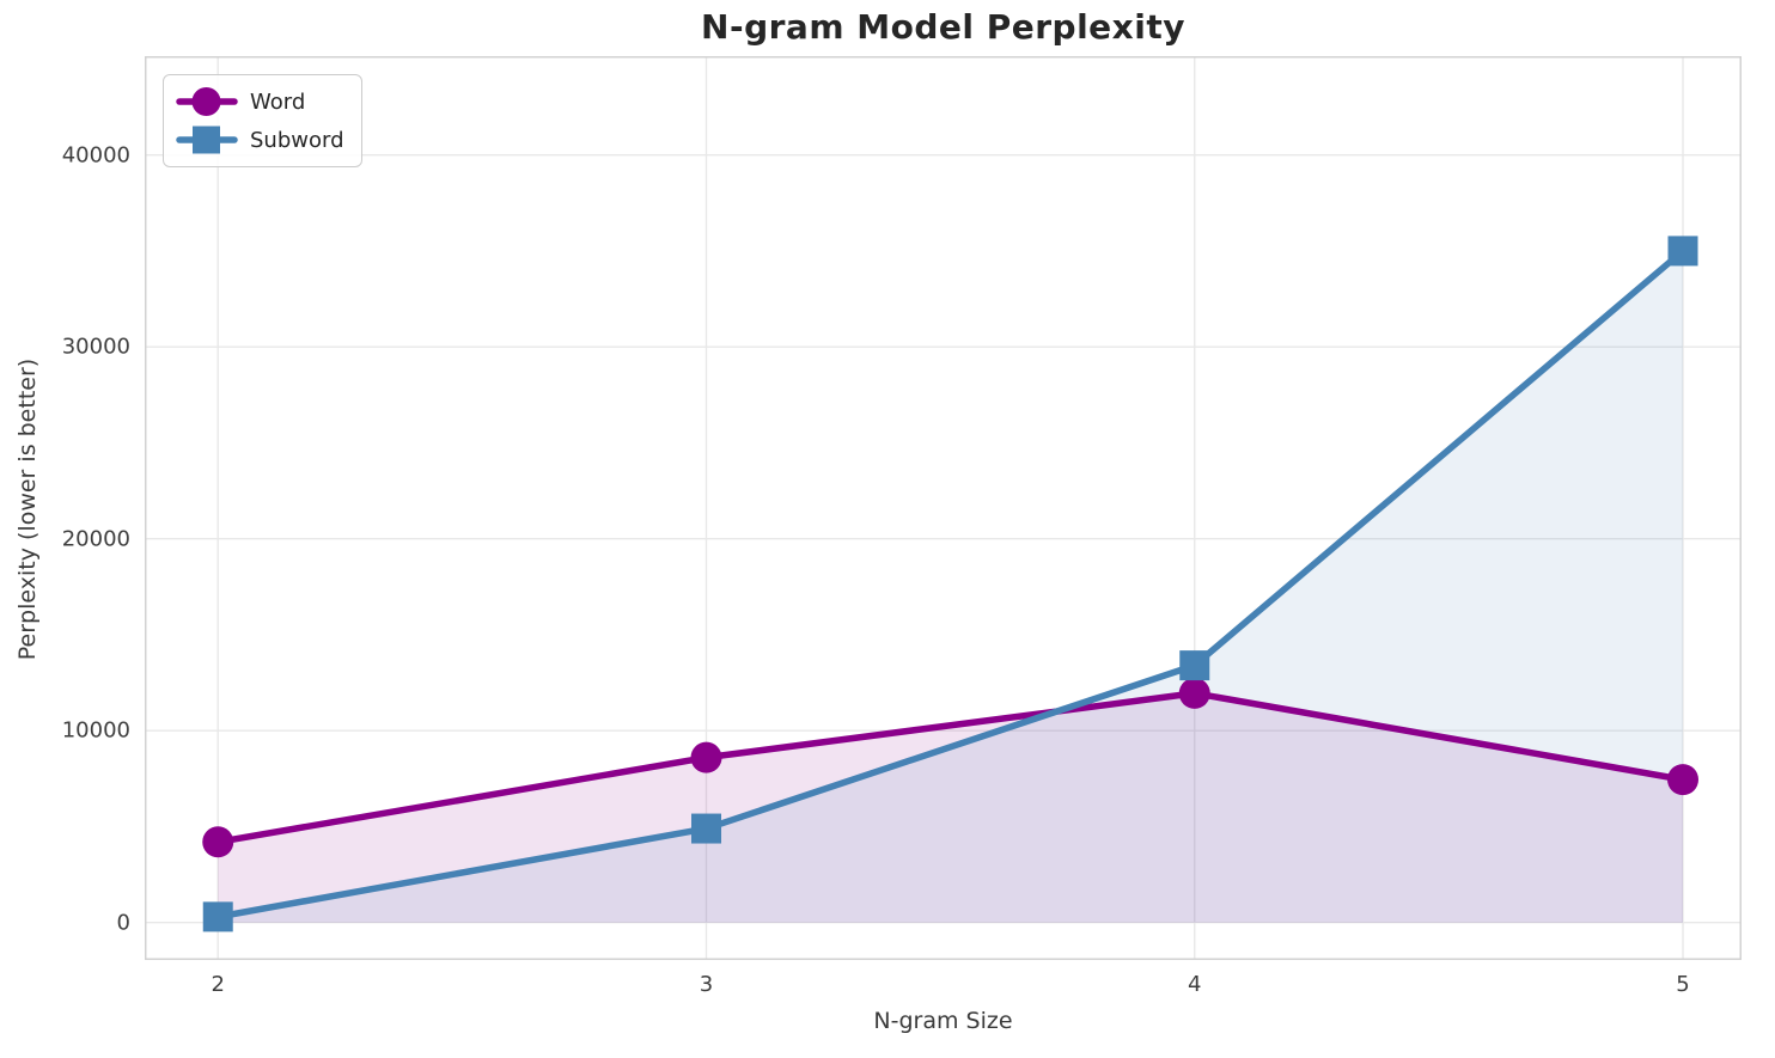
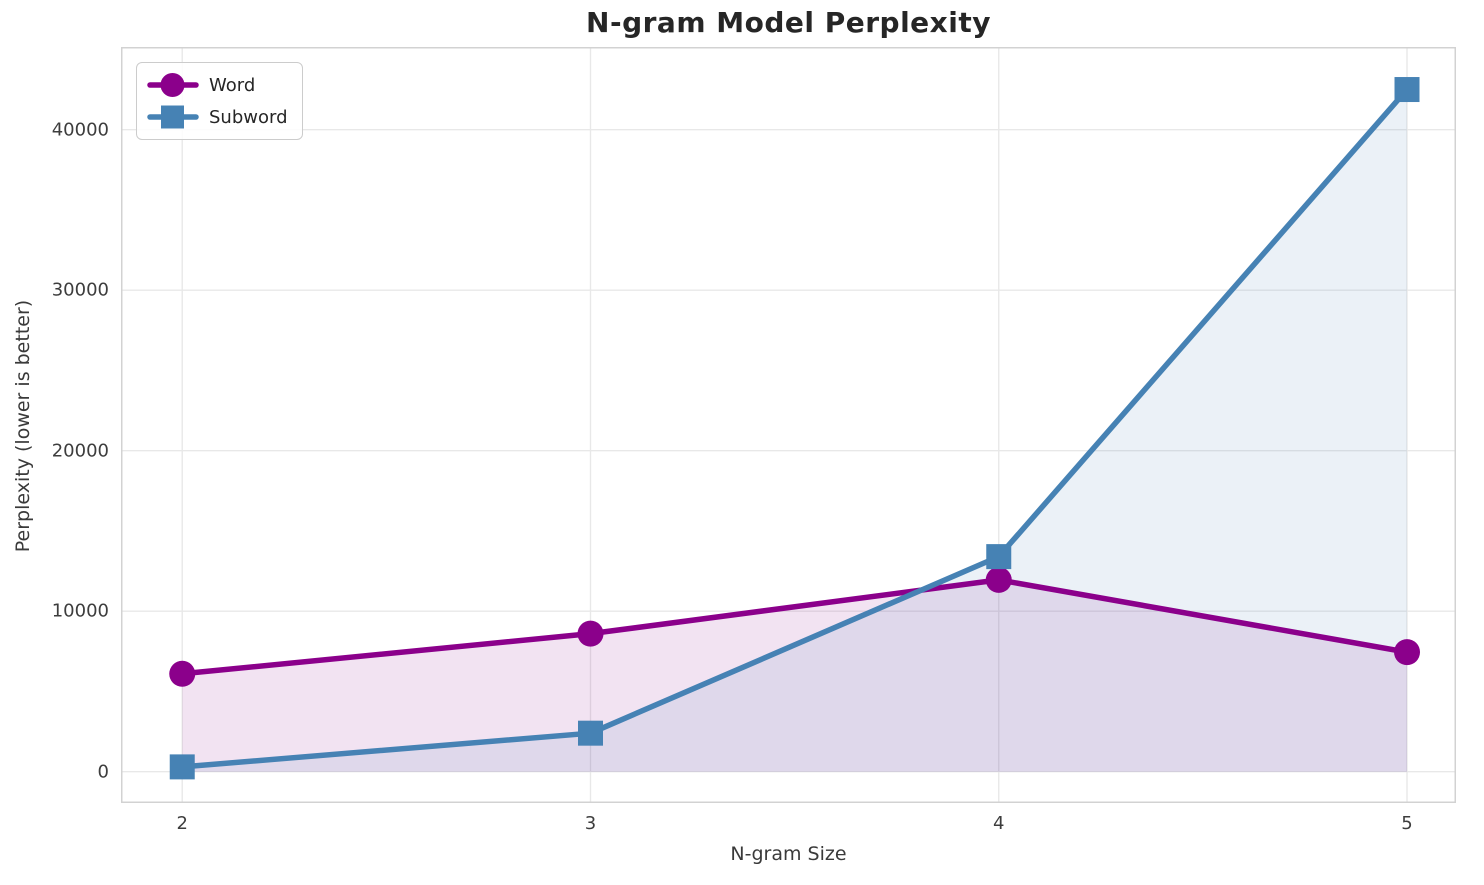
Word/2: 4200 -> 6100
Subword/3: 4900 -> 2400
Subword/5: 35000 -> 42500
